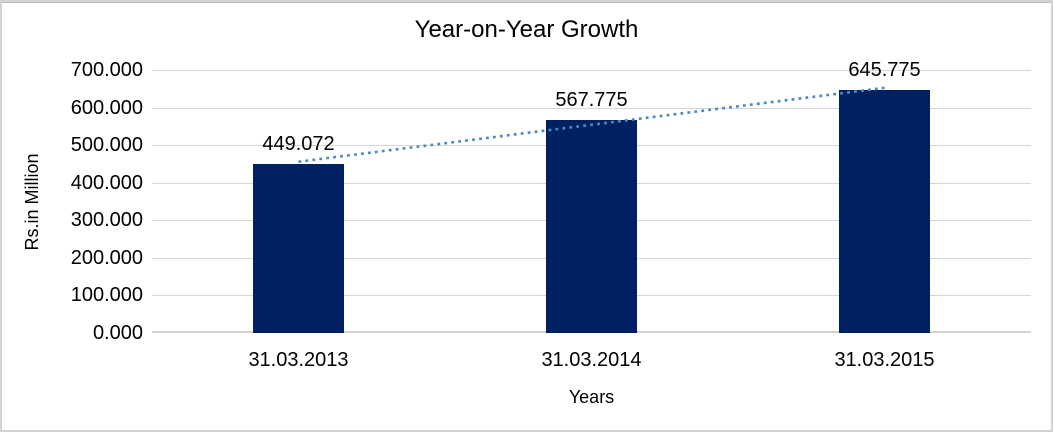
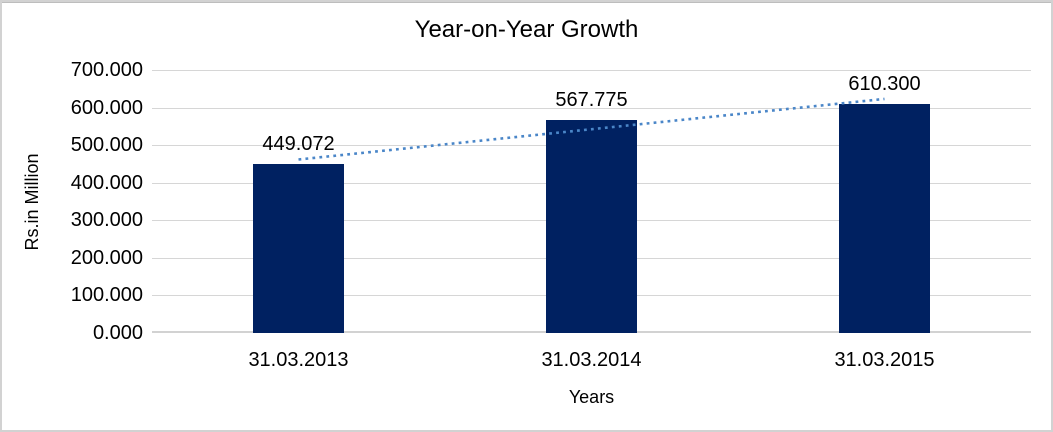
31.03.2015: 645.775 -> 610.300
